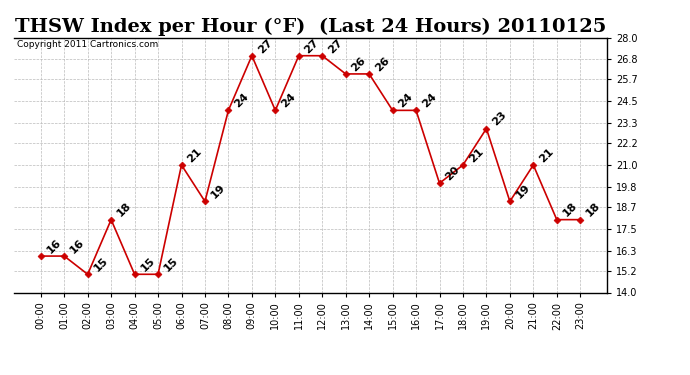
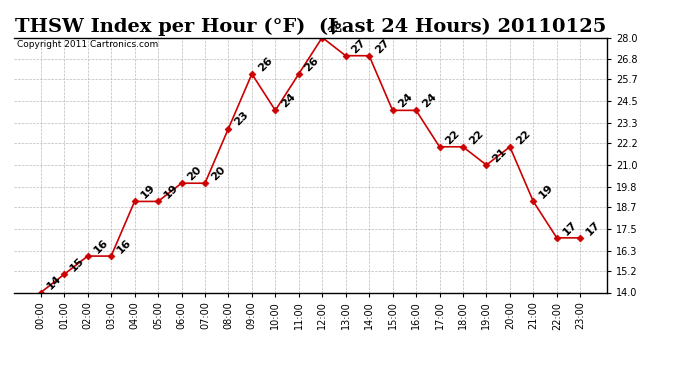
00:00: 16 -> 14
01:00: 16 -> 15
02:00: 15 -> 16
03:00: 18 -> 16
04:00: 15 -> 19
05:00: 15 -> 19
06:00: 21 -> 20
07:00: 19 -> 20
08:00: 24 -> 23
09:00: 27 -> 26
11:00: 27 -> 26
12:00: 27 -> 28
13:00: 26 -> 27
14:00: 26 -> 27
17:00: 20 -> 22
18:00: 21 -> 22
19:00: 23 -> 21
20:00: 19 -> 22
21:00: 21 -> 19
22:00: 18 -> 17
23:00: 18 -> 17
